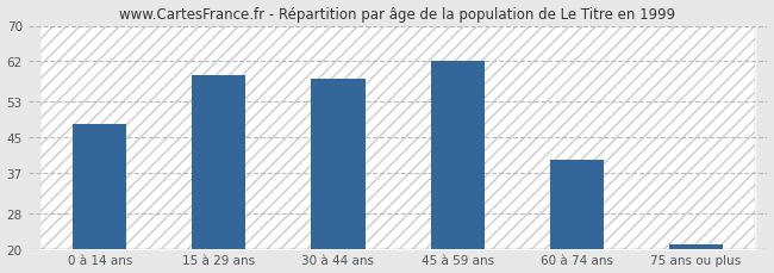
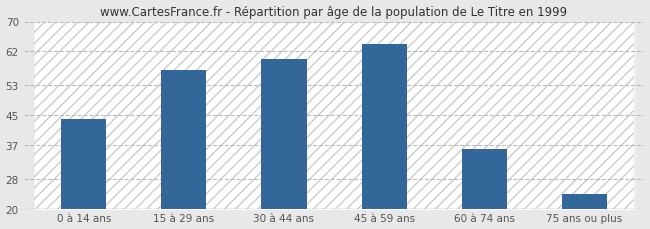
0 à 14 ans: 48 -> 44
15 à 29 ans: 59 -> 57
30 à 44 ans: 58 -> 60
45 à 59 ans: 62 -> 64
60 à 74 ans: 40 -> 36
75 ans ou plus: 21 -> 24
